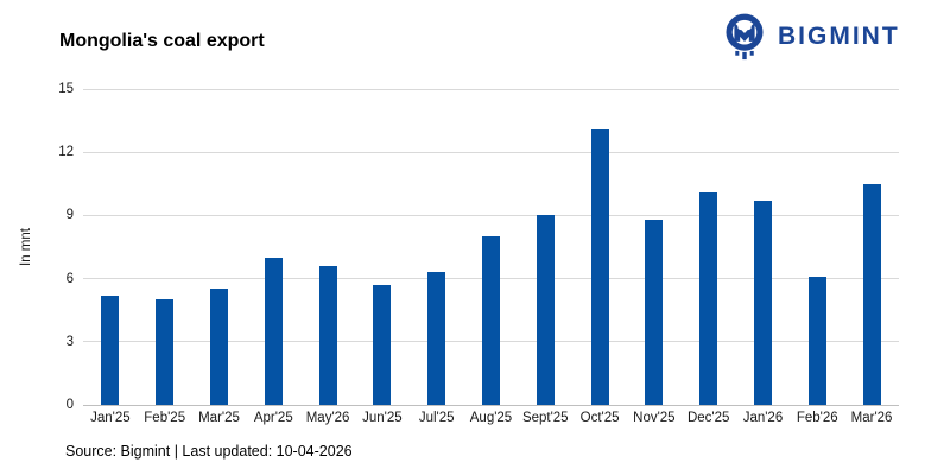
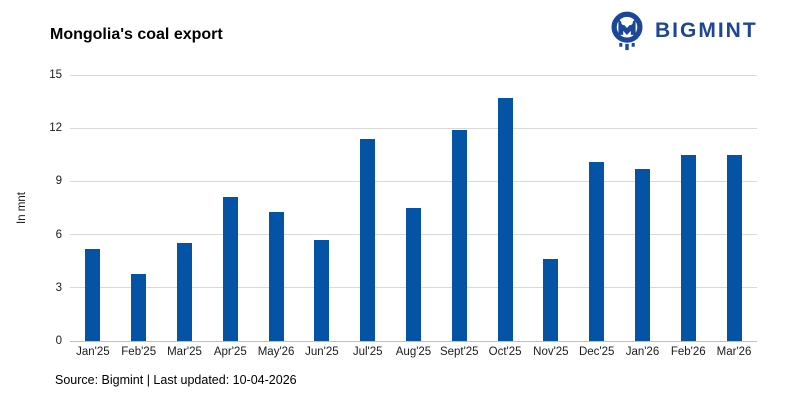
Feb'25: 5.0 -> 3.8
Apr'25: 7.0 -> 8.1
May'26: 6.6 -> 7.3
Jul'25: 6.3 -> 11.4
Aug'25: 8.0 -> 7.5
Sept'25: 9.0 -> 11.9
Oct'25: 13.1 -> 13.7
Nov'25: 8.8 -> 4.6
Feb'26: 6.1 -> 10.5
